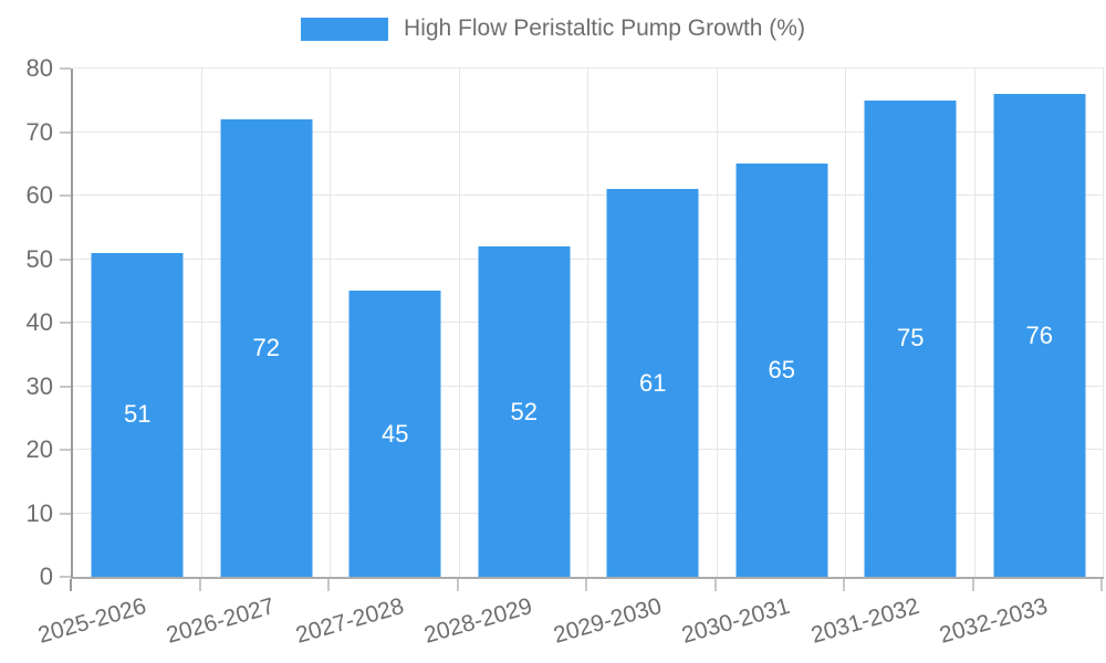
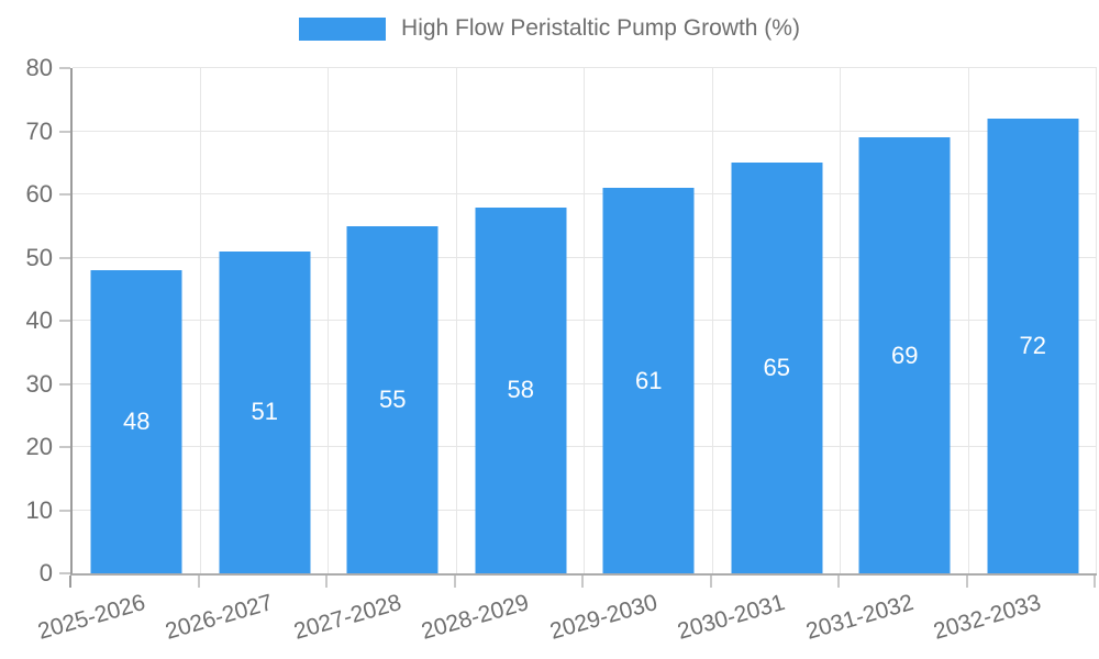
2025-2026: 51 -> 48
2026-2027: 72 -> 51
2027-2028: 45 -> 55
2028-2029: 52 -> 58
2031-2032: 75 -> 69
2032-2033: 76 -> 72
